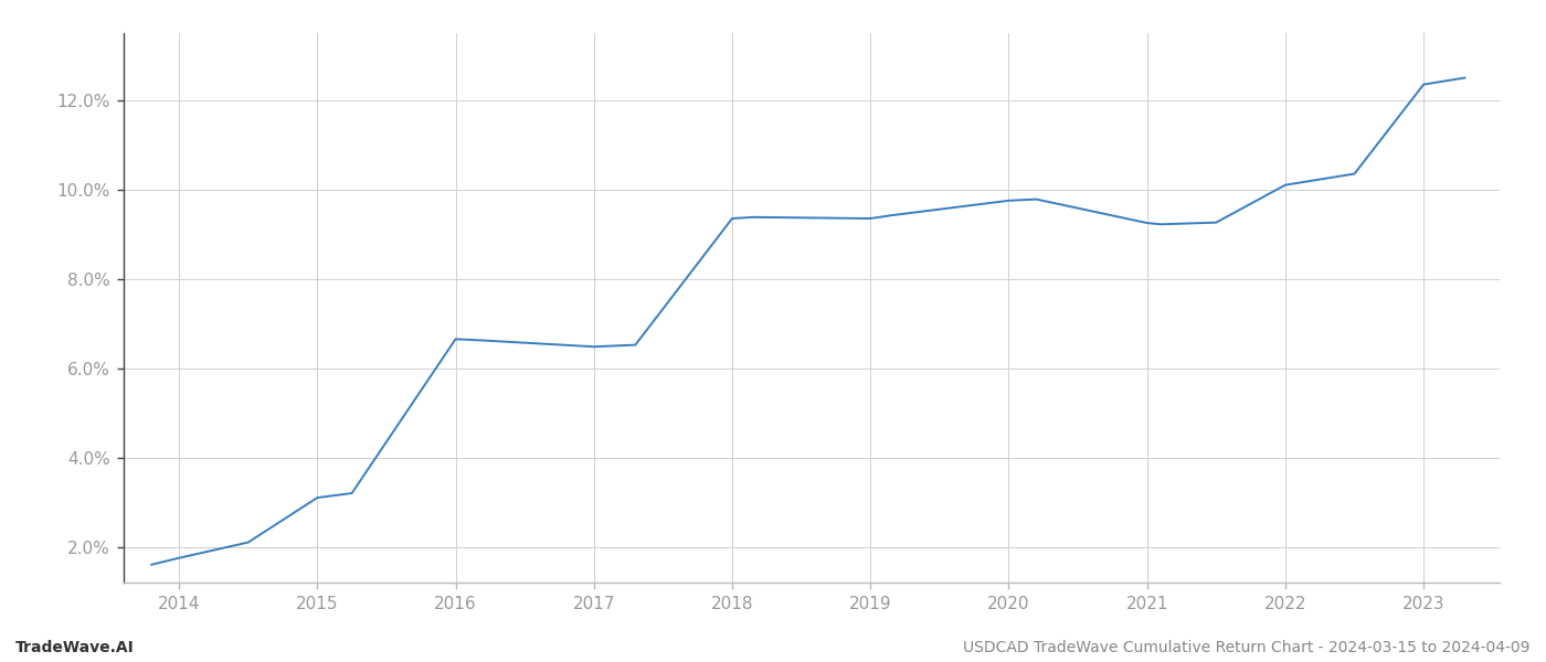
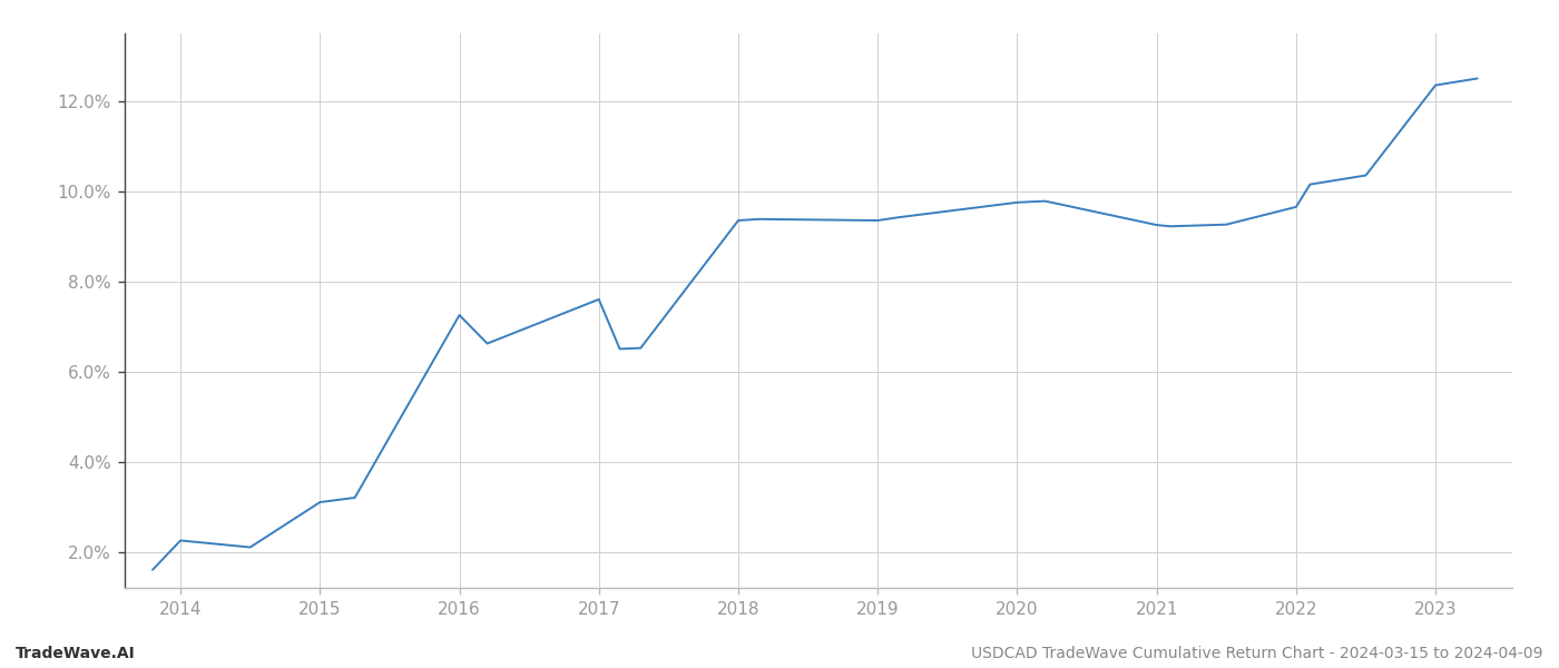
2014: 1.75% -> 2.25%
2016: 6.65% -> 7.25%
2017: 6.48% -> 7.60%
2022: 10.10% -> 9.65%
